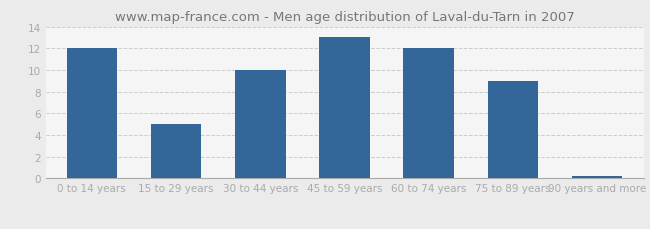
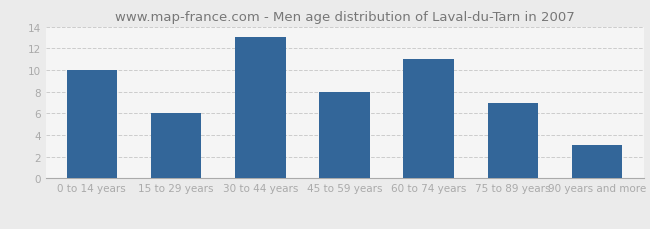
0 to 14 years: 12.0 -> 10.0
15 to 29 years: 5.0 -> 6.0
30 to 44 years: 10.0 -> 13.0
45 to 59 years: 13.0 -> 8.0
60 to 74 years: 12.0 -> 11.0
75 to 89 years: 9.0 -> 7.0
90 years and more: 0.2 -> 3.1
